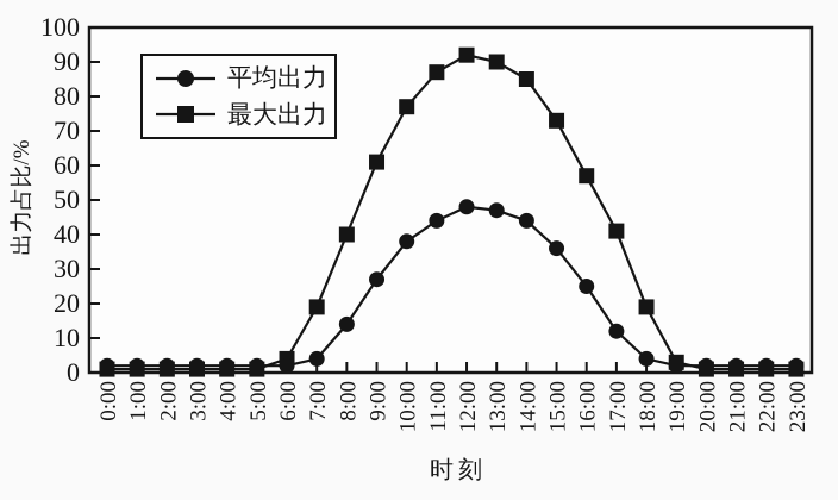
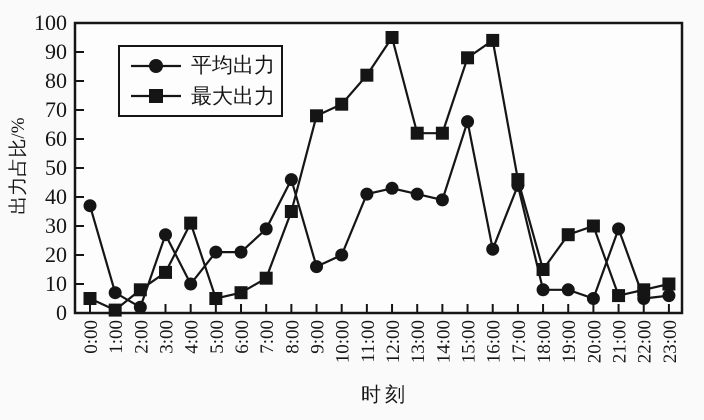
平均出力/0:00: 2 -> 37
最大出力/0:00: 1 -> 5
平均出力/1:00: 2 -> 7
最大出力/2:00: 1 -> 8
平均出力/3:00: 2 -> 27
最大出力/3:00: 1 -> 14
平均出力/4:00: 2 -> 10
最大出力/4:00: 1 -> 31
平均出力/5:00: 2 -> 21
最大出力/5:00: 1 -> 5
平均出力/6:00: 2 -> 21
最大出力/6:00: 4 -> 7
平均出力/7:00: 4 -> 29
最大出力/7:00: 19 -> 12
平均出力/8:00: 14 -> 46
最大出力/8:00: 40 -> 35
平均出力/9:00: 27 -> 16
最大出力/9:00: 61 -> 68
平均出力/10:00: 38 -> 20
最大出力/10:00: 77 -> 72
平均出力/11:00: 44 -> 41
最大出力/11:00: 87 -> 82
平均出力/12:00: 48 -> 43
最大出力/12:00: 92 -> 95
平均出力/13:00: 47 -> 41
最大出力/13:00: 90 -> 62
平均出力/14:00: 44 -> 39
最大出力/14:00: 85 -> 62
平均出力/15:00: 36 -> 66
最大出力/15:00: 73 -> 88
平均出力/16:00: 25 -> 22
最大出力/16:00: 57 -> 94
平均出力/17:00: 12 -> 44
最大出力/17:00: 41 -> 46
平均出力/18:00: 4 -> 8
最大出力/18:00: 19 -> 15
平均出力/19:00: 2 -> 8
最大出力/19:00: 3 -> 27
平均出力/20:00: 2 -> 5
最大出力/20:00: 1 -> 30
平均出力/21:00: 2 -> 29
最大出力/21:00: 1 -> 6
平均出力/22:00: 2 -> 5
最大出力/22:00: 1 -> 8
平均出力/23:00: 2 -> 6
最大出力/23:00: 1 -> 10
